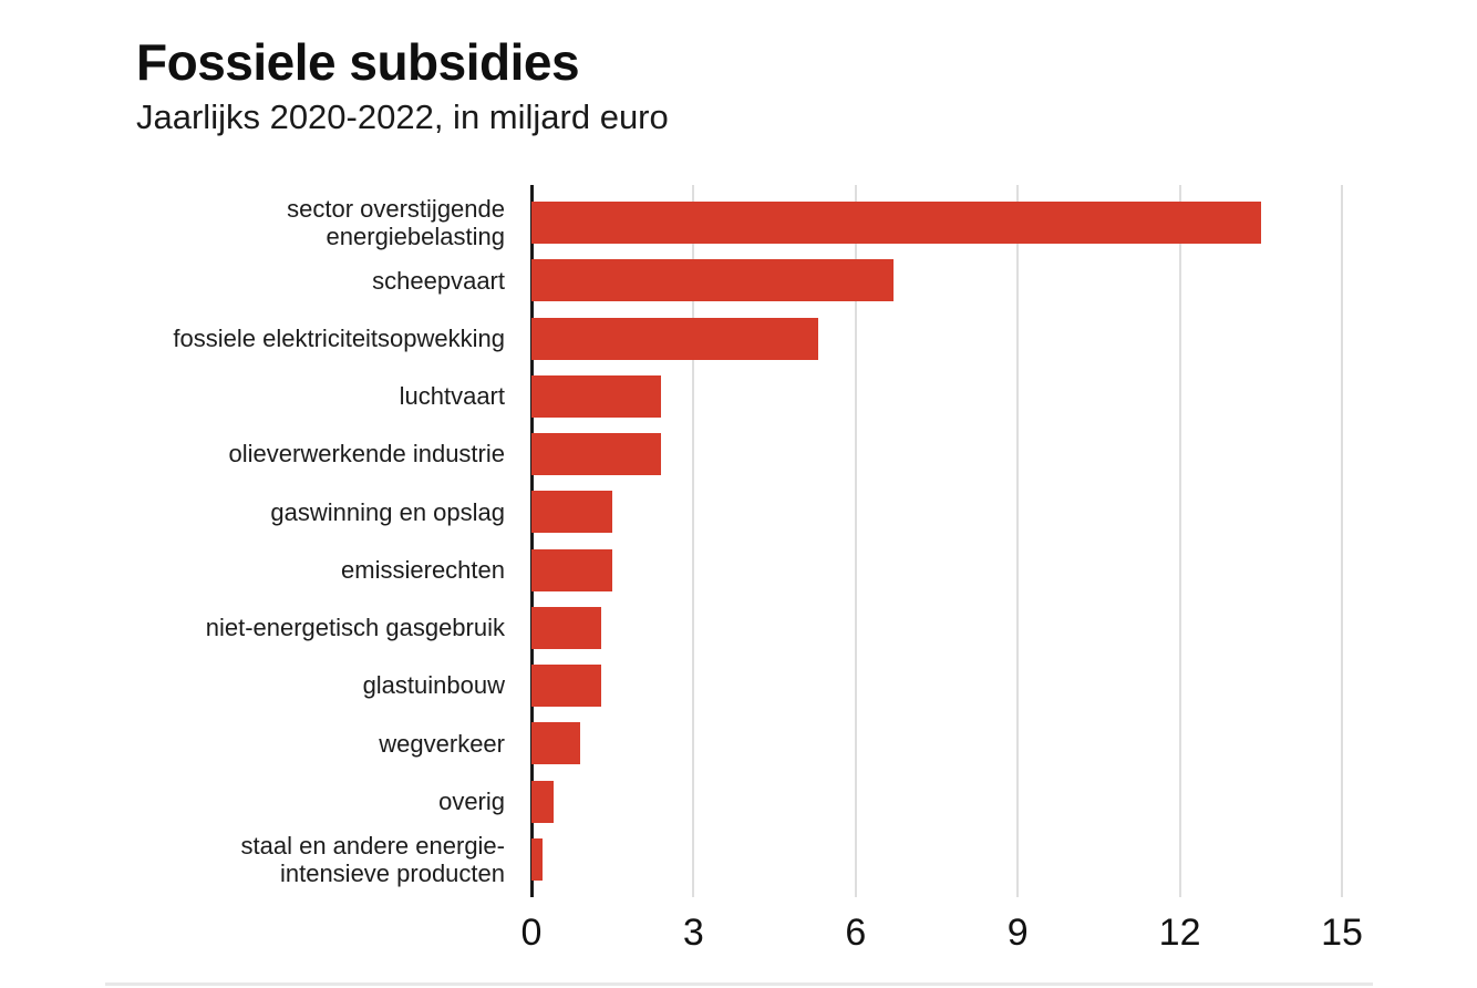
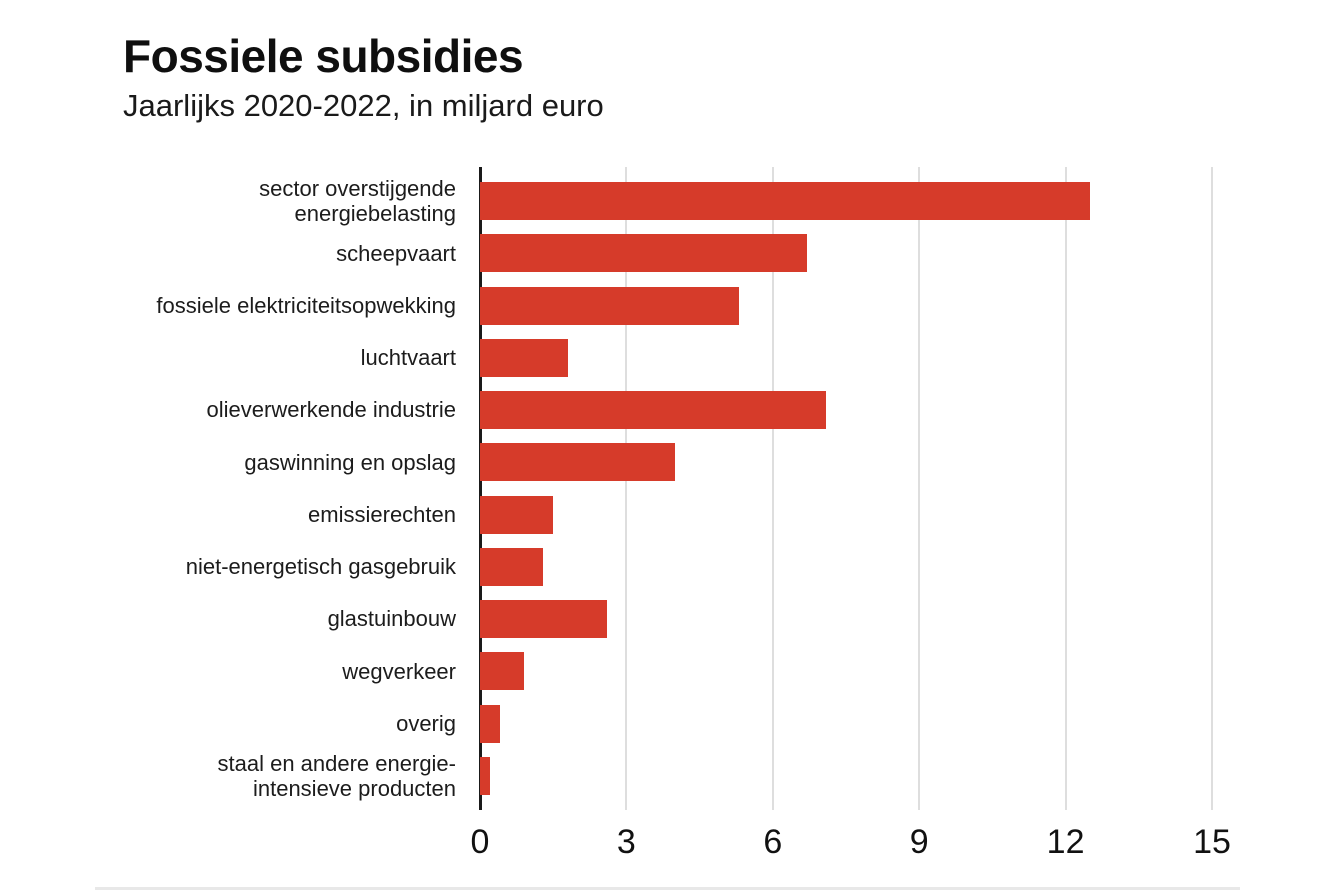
sector overstijgende energiebelasting: 13.5 -> 12.5
luchtvaart: 2.4 -> 1.8
olieverwerkende industrie: 2.4 -> 7.1
gaswinning en opslag: 1.5 -> 4.0
glastuinbouw: 1.3 -> 2.6
